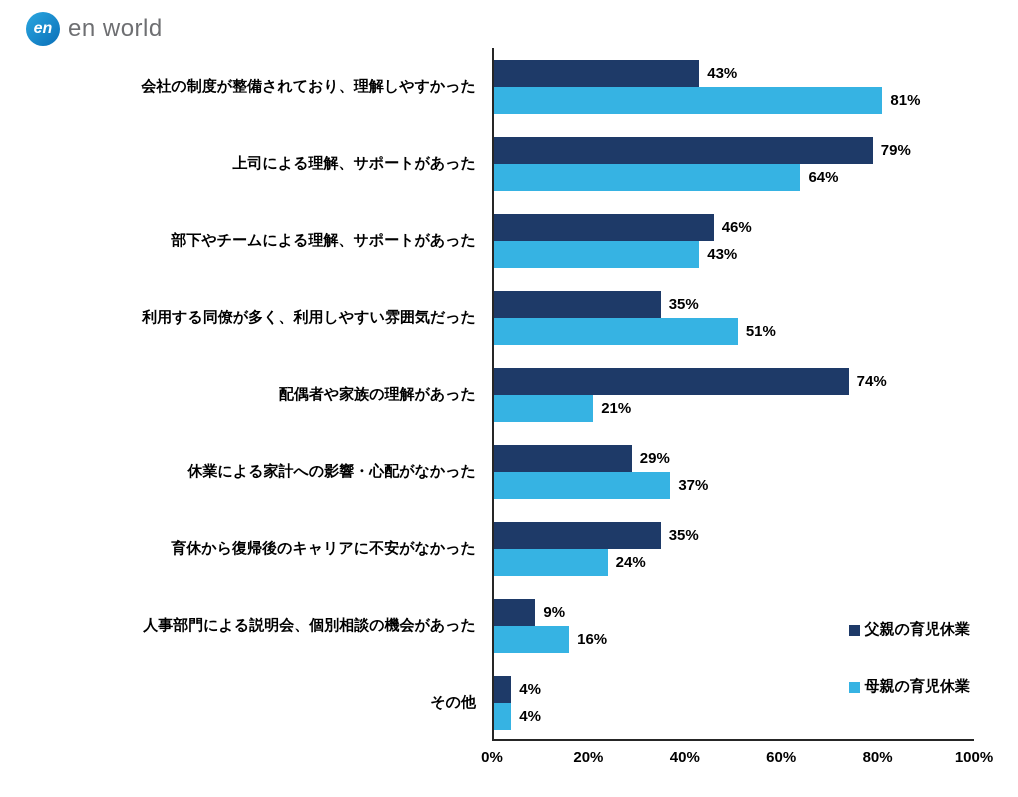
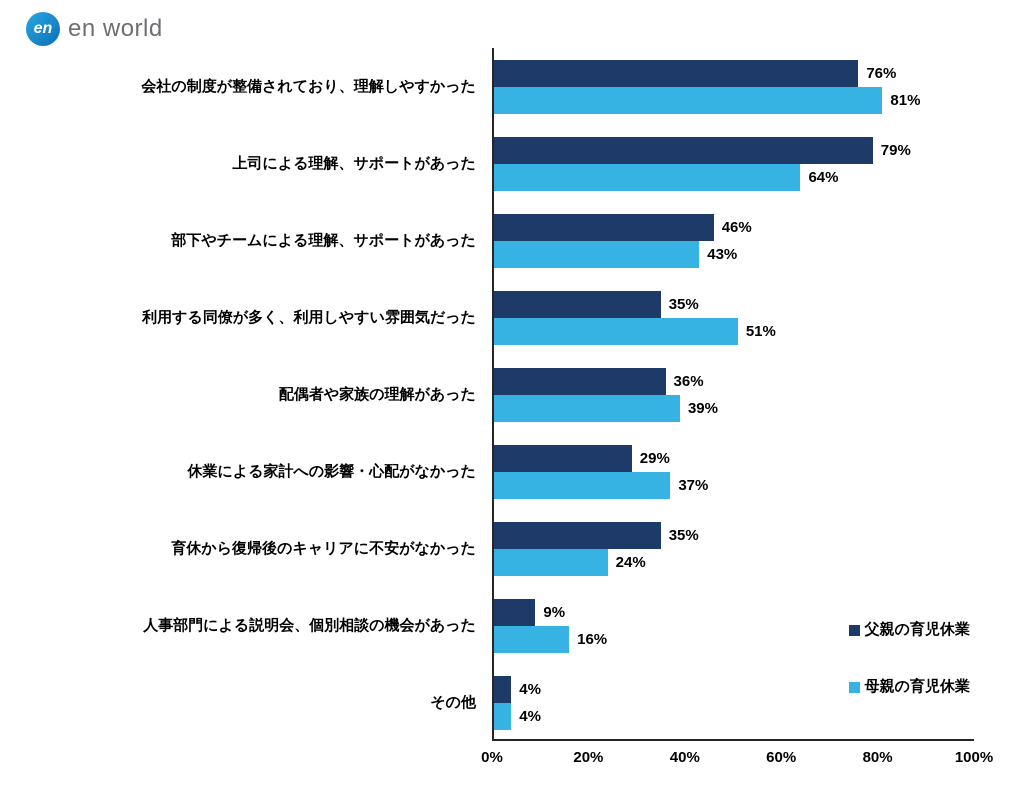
父親の育児休業/会社の制度が整備されており、理解しやすかった: 43% -> 76%
父親の育児休業/配偶者や家族の理解があった: 74% -> 36%
母親の育児休業/配偶者や家族の理解があった: 21% -> 39%
